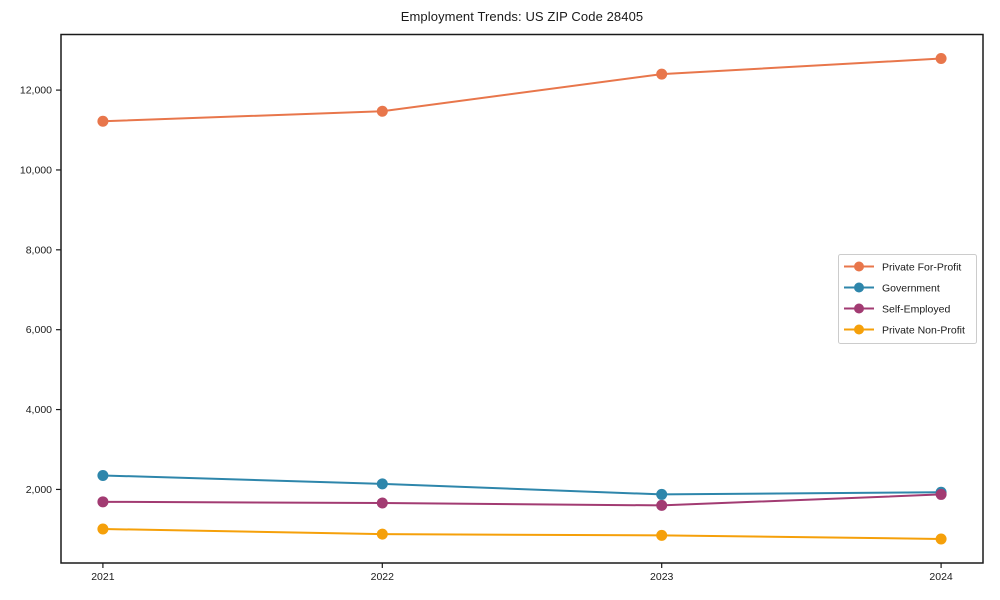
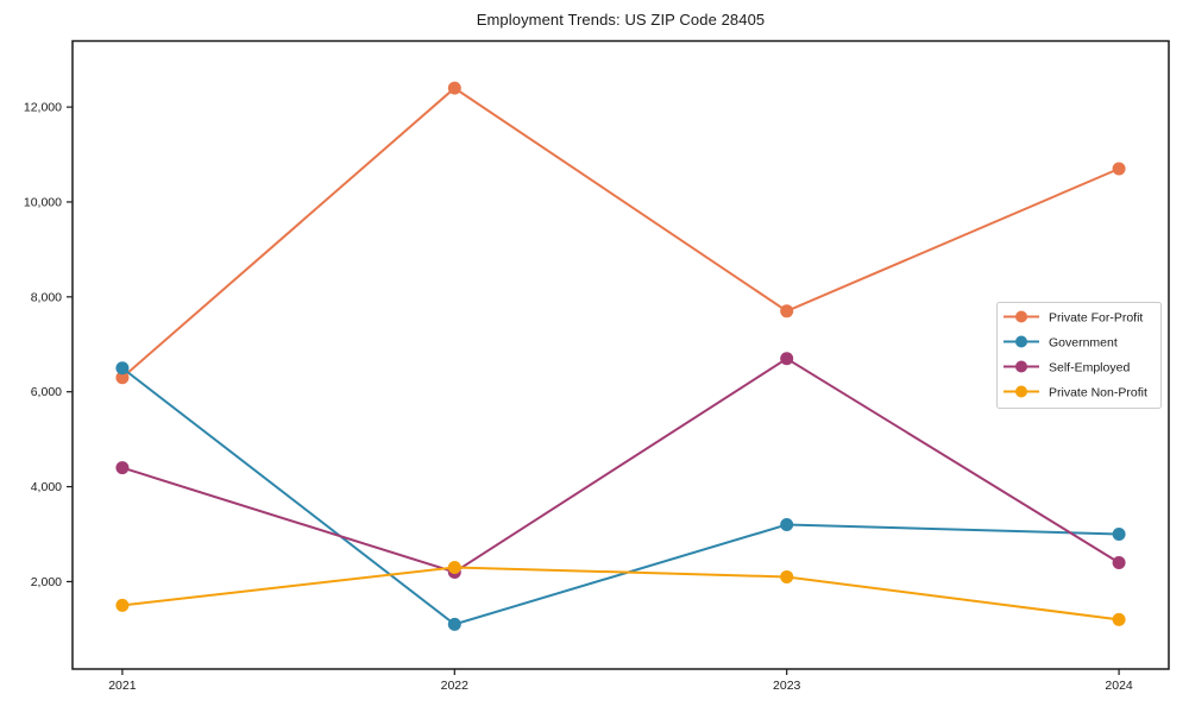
Private For-Profit/2021: 11200 -> 6300
Government/2021: 2400 -> 6500
Self-Employed/2021: 1700 -> 4400
Private Non-Profit/2021: 1000 -> 1500
Private For-Profit/2022: 11500 -> 12400
Government/2022: 2100 -> 1100
Self-Employed/2022: 1700 -> 2200
Private Non-Profit/2022: 900 -> 2300
Private For-Profit/2023: 12400 -> 7700
Government/2023: 1900 -> 3200
Self-Employed/2023: 1600 -> 6700
Private Non-Profit/2023: 800 -> 2100
Private For-Profit/2024: 12800 -> 10700
Government/2024: 1900 -> 3000
Self-Employed/2024: 1900 -> 2400
Private Non-Profit/2024: 800 -> 1200
